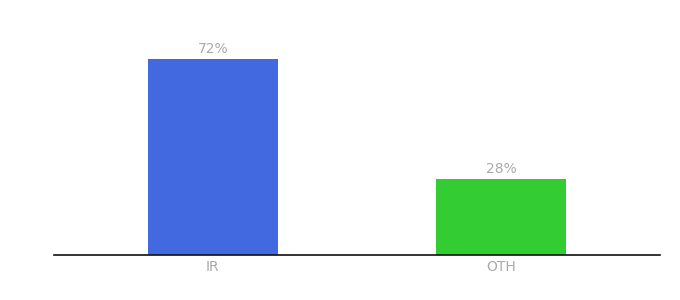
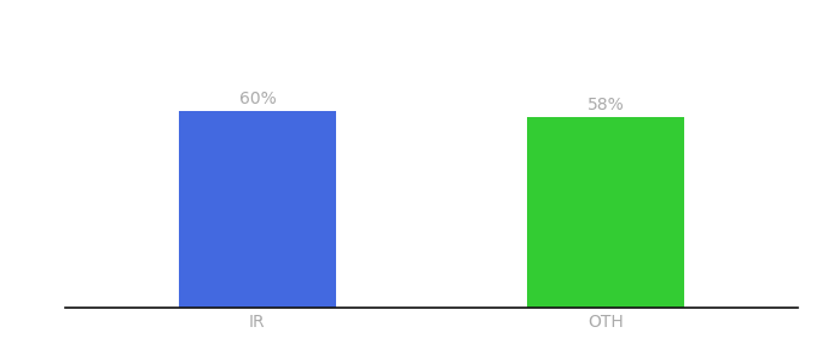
IR: 72% -> 60%
OTH: 28% -> 58%
